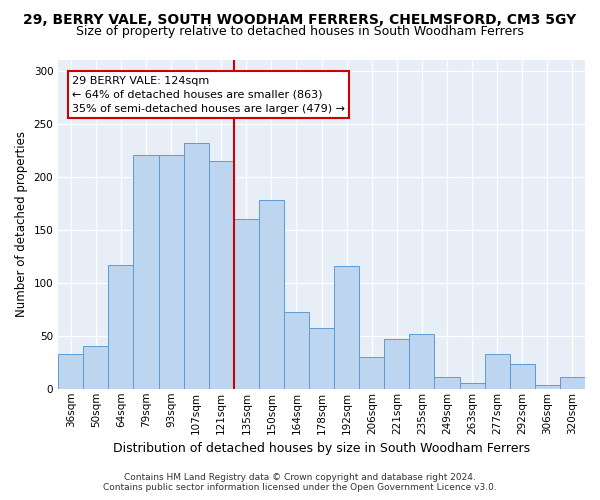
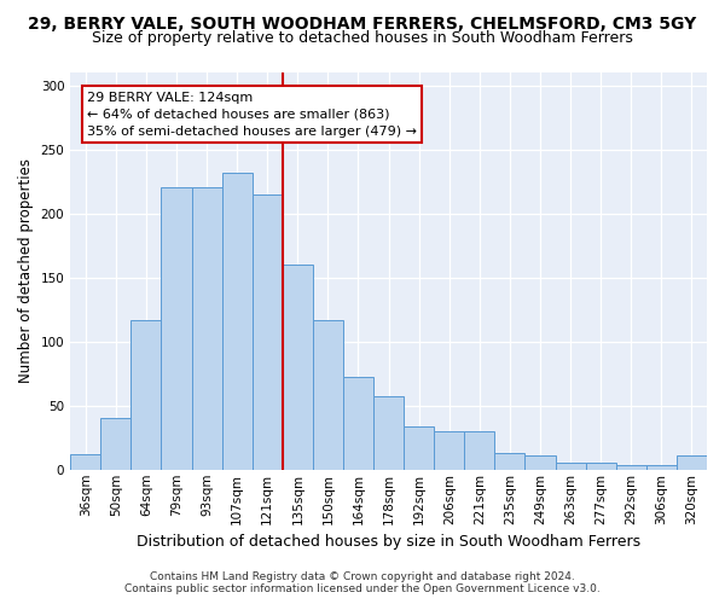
36sqm: 33 -> 12
150sqm: 178 -> 117
192sqm: 116 -> 34
221sqm: 47 -> 30
235sqm: 52 -> 13
277sqm: 33 -> 5
292sqm: 23 -> 4
